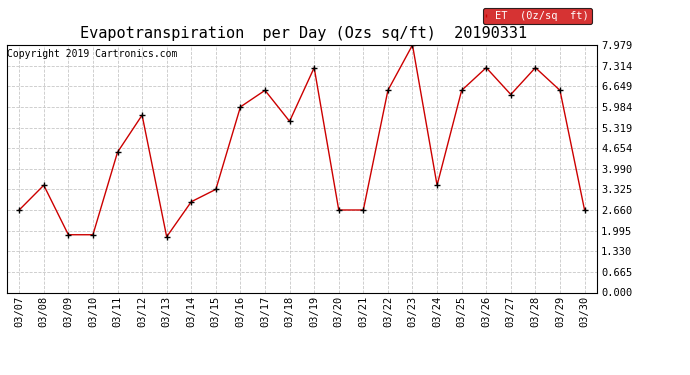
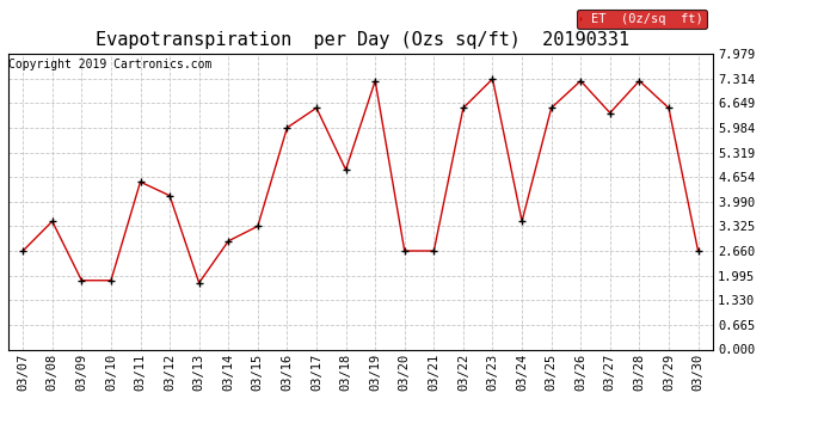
03/12: 5.72 -> 4.15
03/18: 5.52 -> 4.85
03/23: 7.98 -> 7.30
